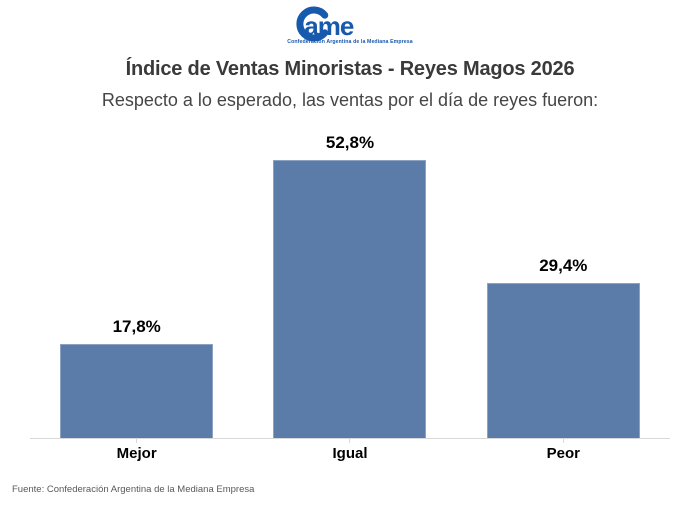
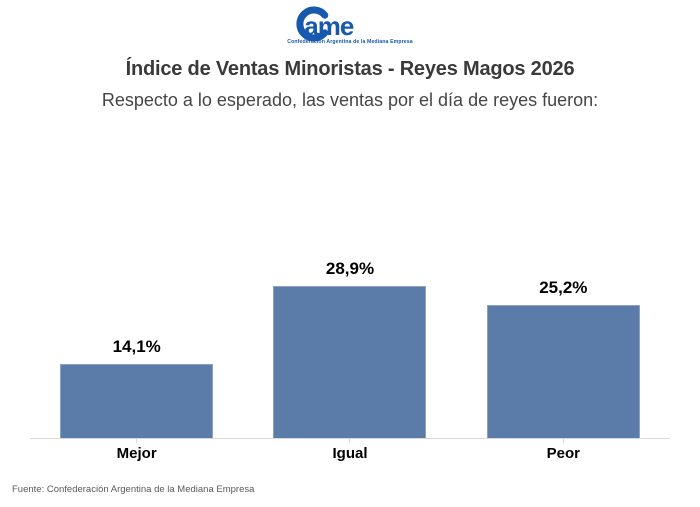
Mejor: 17,8% -> 14,1%
Igual: 52,8% -> 28,9%
Peor: 29,4% -> 25,2%
